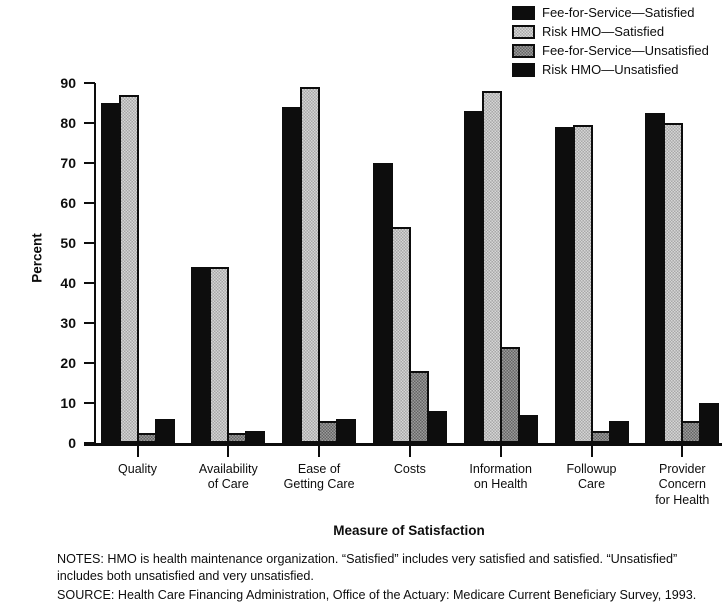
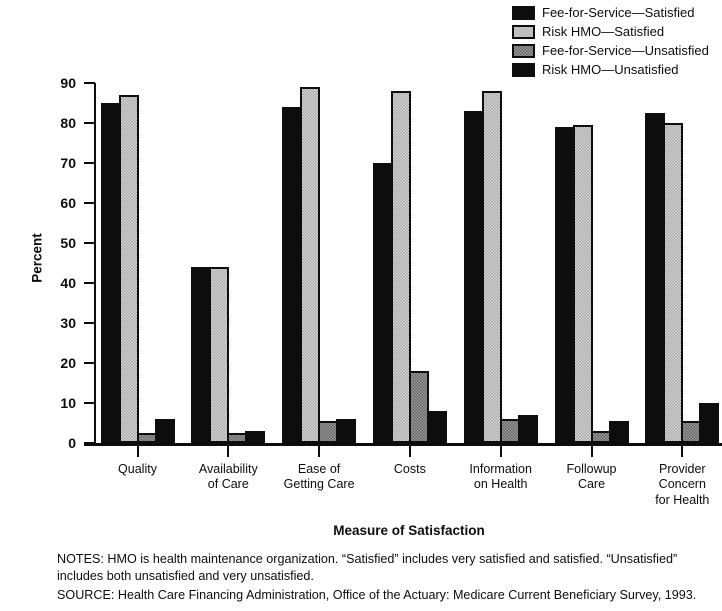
Risk HMO—Satisfied/Costs: 54 -> 88
Fee-for-Service—Unsatisfied/Information on Health: 24 -> 6
